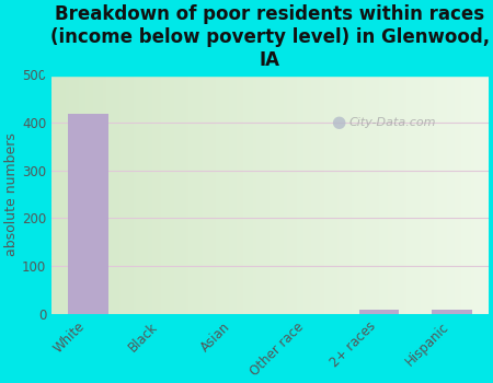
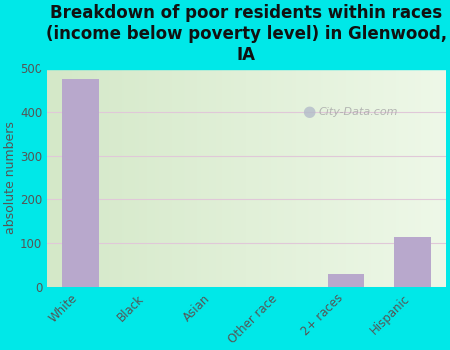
White: 419 -> 475
2+ races: 10 -> 30
Hispanic: 10 -> 115
